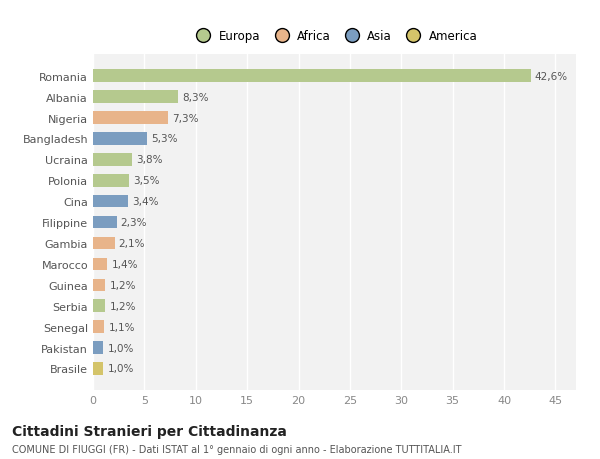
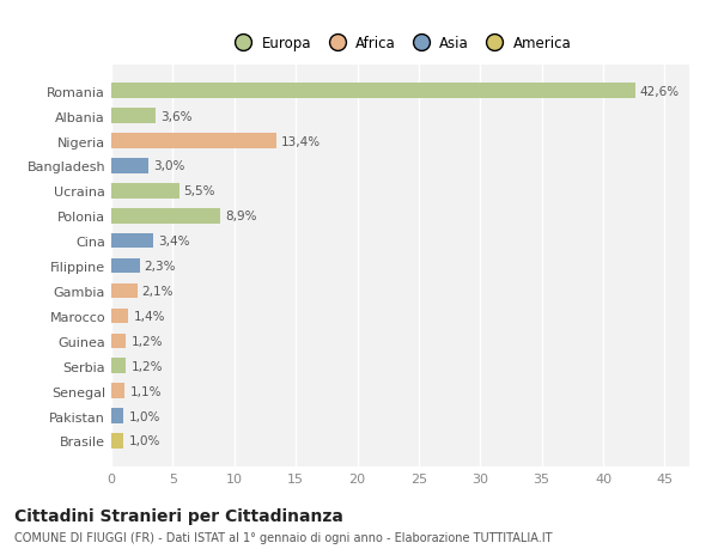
Albania: 8,3% -> 3,6%
Nigeria: 7,3% -> 13,4%
Bangladesh: 5,3% -> 3,0%
Ucraina: 3,8% -> 5,5%
Polonia: 3,5% -> 8,9%
